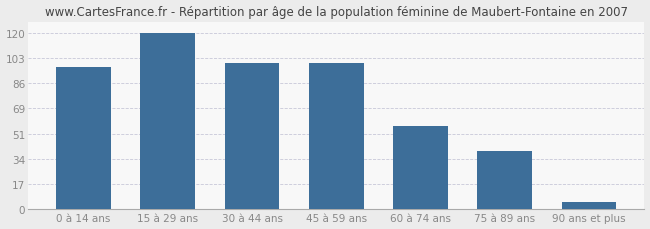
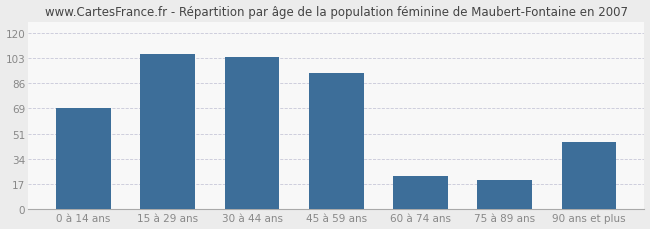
0 à 14 ans: 97 -> 69
15 à 29 ans: 120 -> 106
30 à 44 ans: 100 -> 104
45 à 59 ans: 100 -> 93
60 à 74 ans: 57 -> 23
75 à 89 ans: 40 -> 20
90 ans et plus: 5 -> 46
